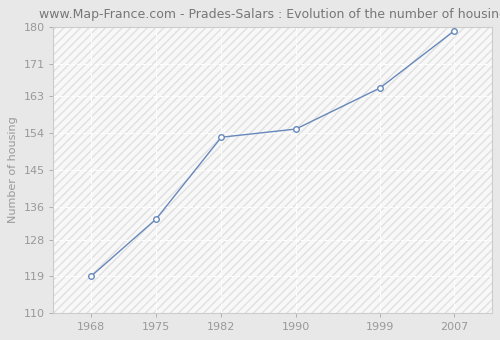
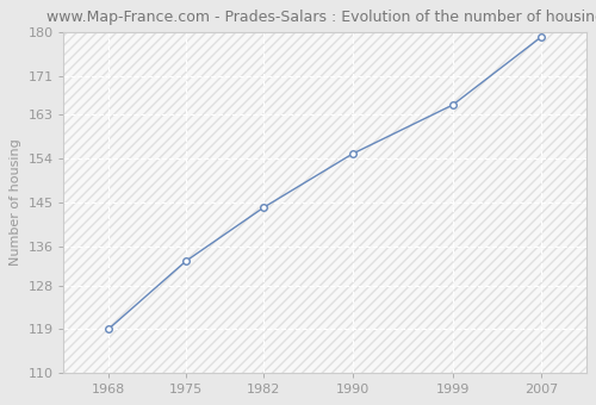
1982: 153 -> 144
